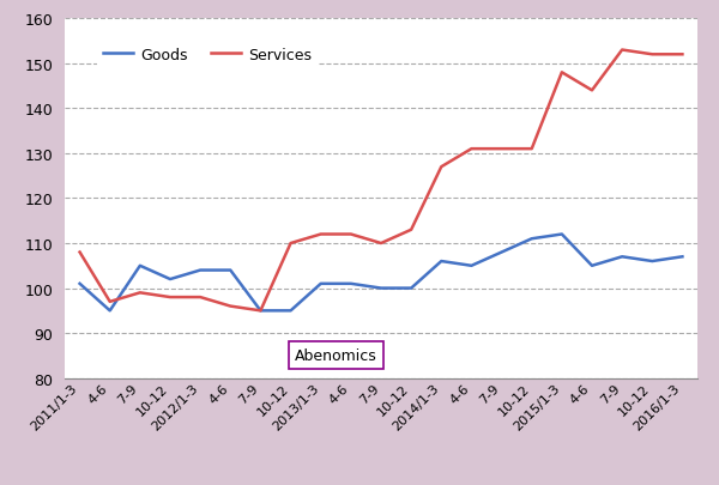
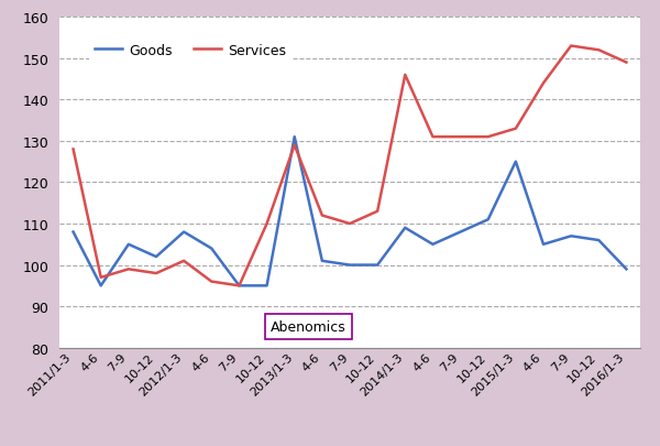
Goods/2011/1-3: 101 -> 108
Services/2011/1-3: 108 -> 128
Goods/2012/1-3: 104 -> 108
Services/2012/1-3: 98 -> 101
Goods/2013/1-3: 101 -> 131
Services/2013/1-3: 112 -> 129
Goods/2014/1-3: 106 -> 109
Services/2014/1-3: 127 -> 146
Goods/2015/1-3: 112 -> 125
Services/2015/1-3: 148 -> 133
Goods/2016/1-3: 107 -> 99
Services/2016/1-3: 152 -> 149
